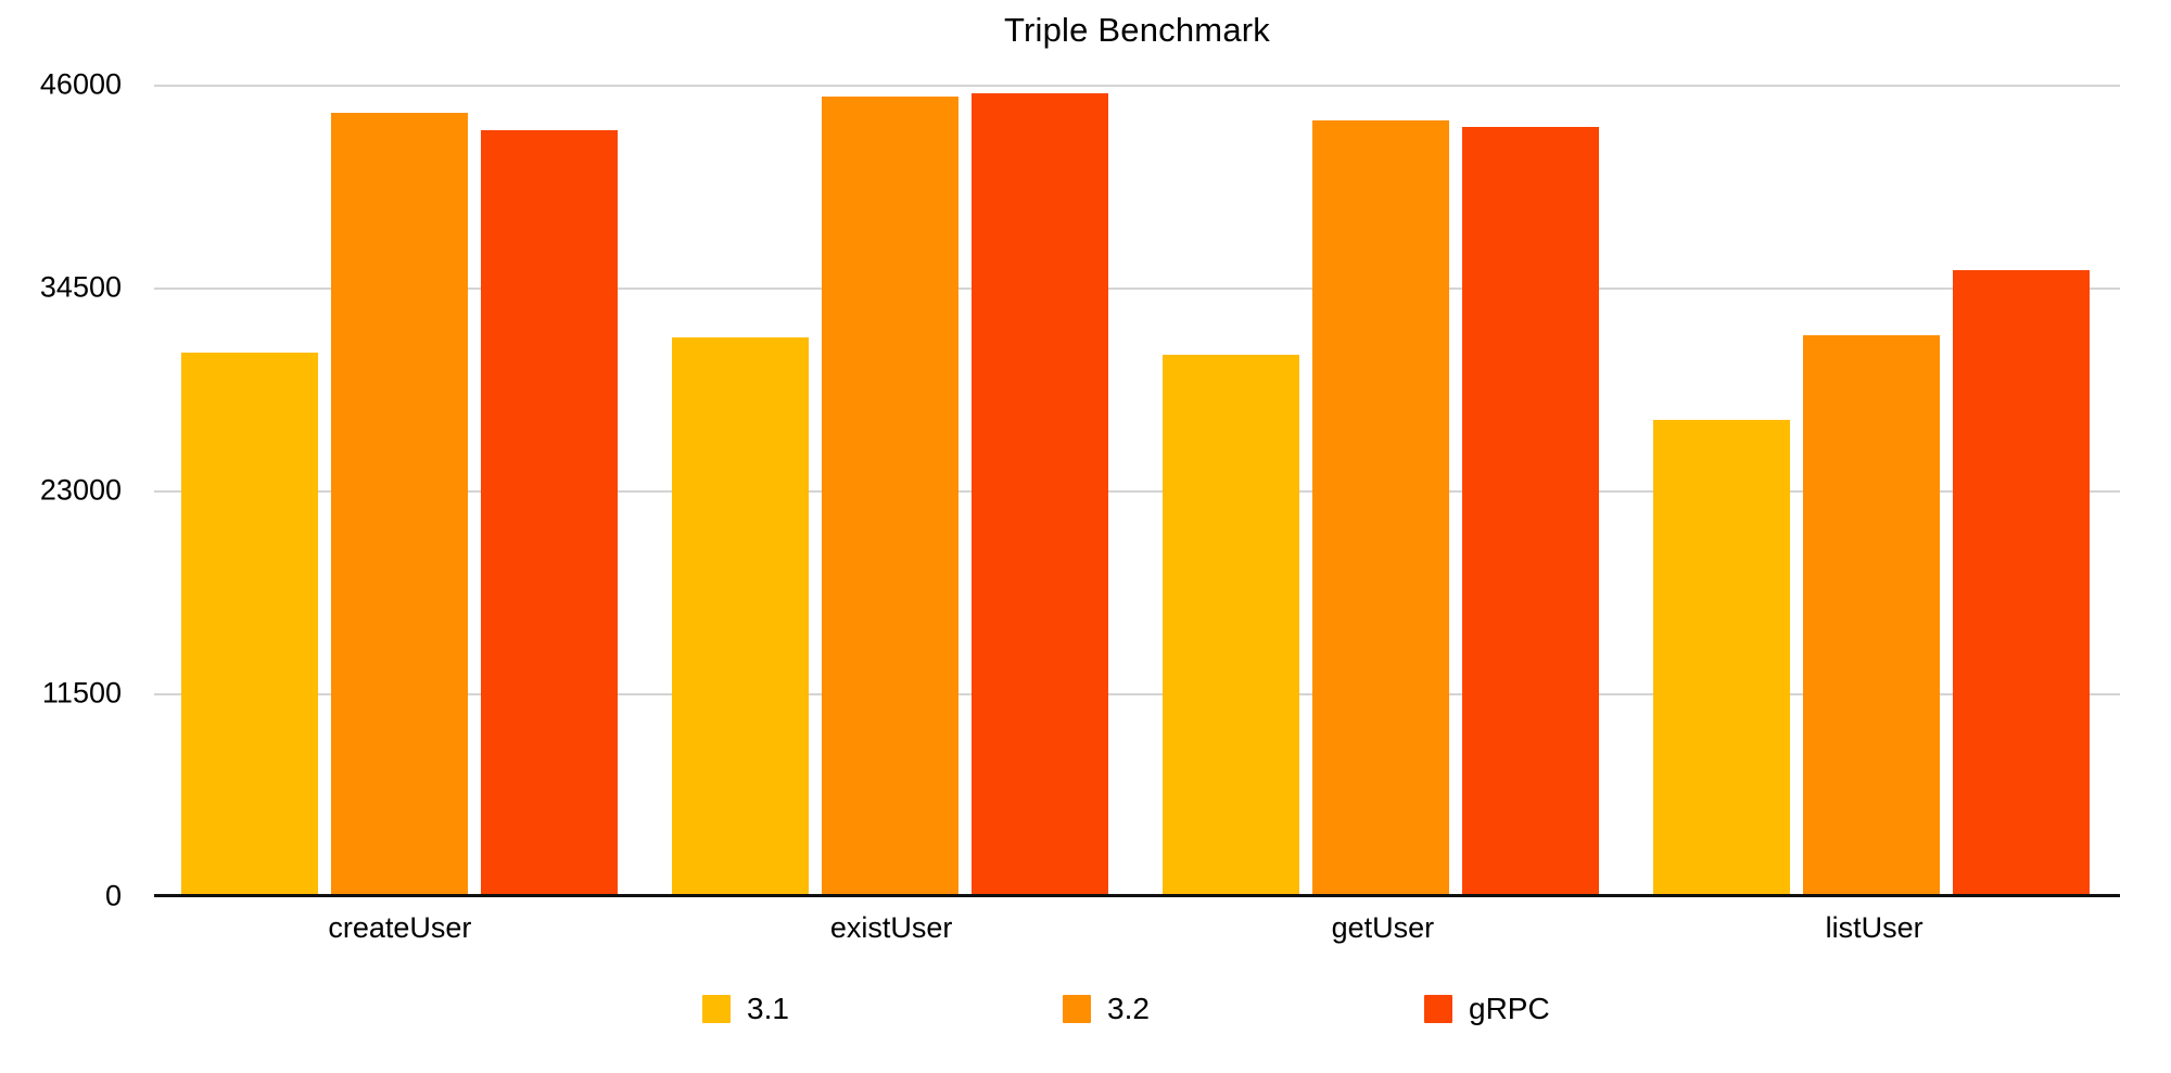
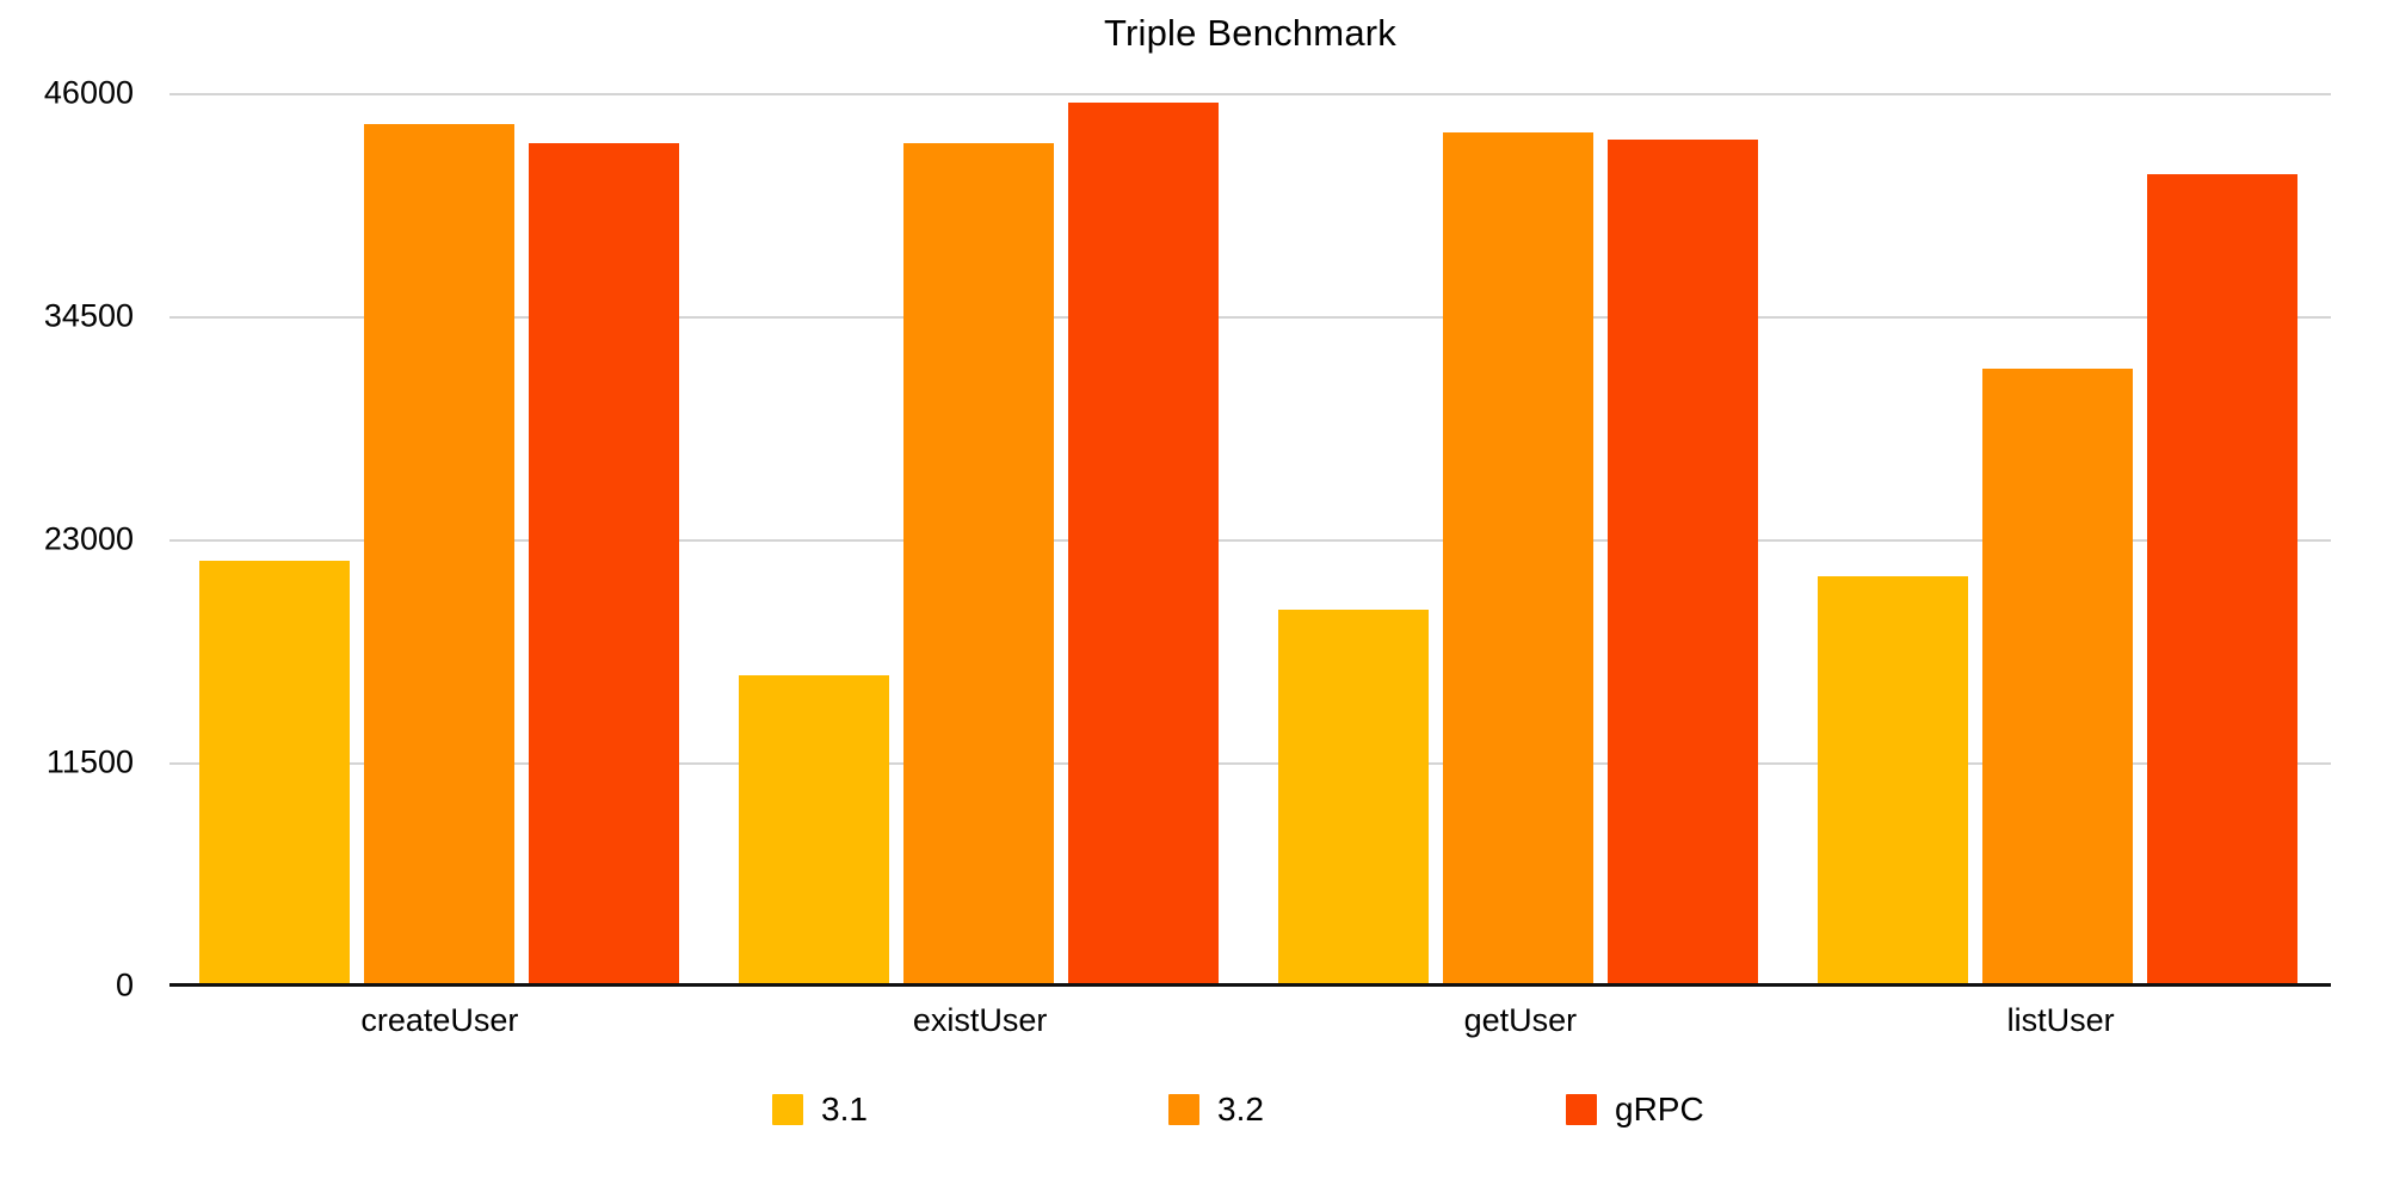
3.1/createUser: 30800 -> 21900
3.1/existUser: 31700 -> 16000
3.2/existUser: 45300 -> 43400
3.1/getUser: 30700 -> 19400
3.1/listUser: 27000 -> 21100
gRPC/listUser: 35500 -> 41800
